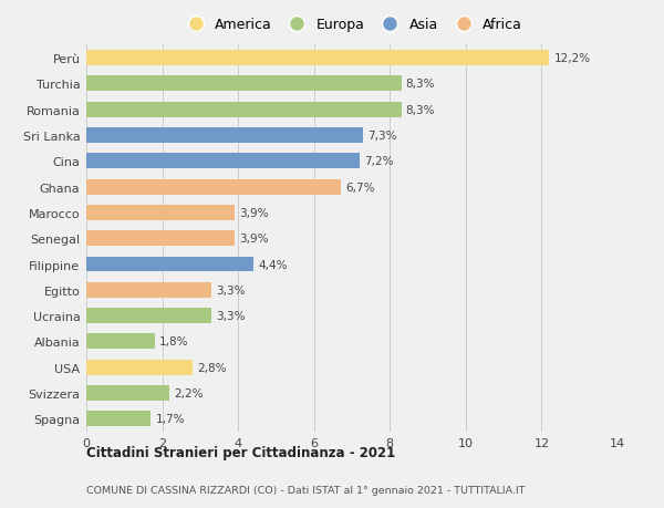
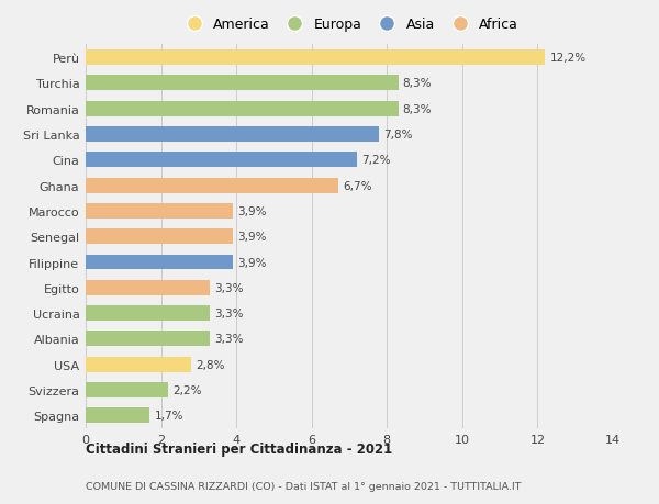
Sri Lanka: 7,3% -> 7,8%
Filippine: 4,4% -> 3,9%
Albania: 1,8% -> 3,3%
